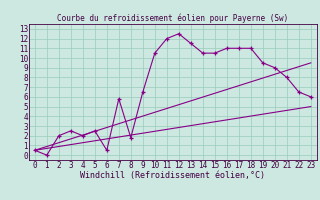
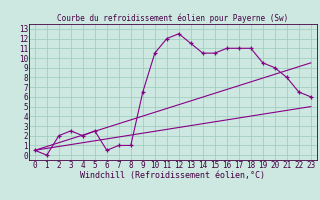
7: 5.8 -> 1.0
8: 1.8 -> 1.0
